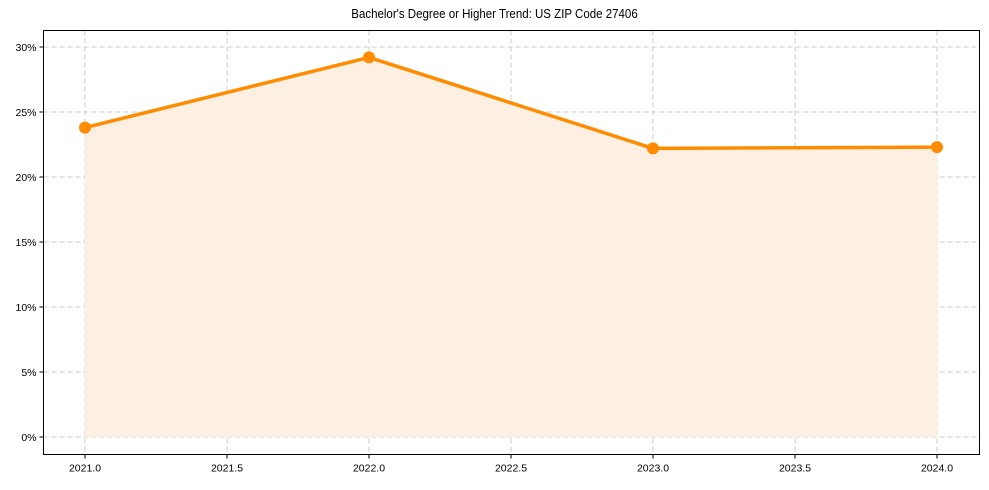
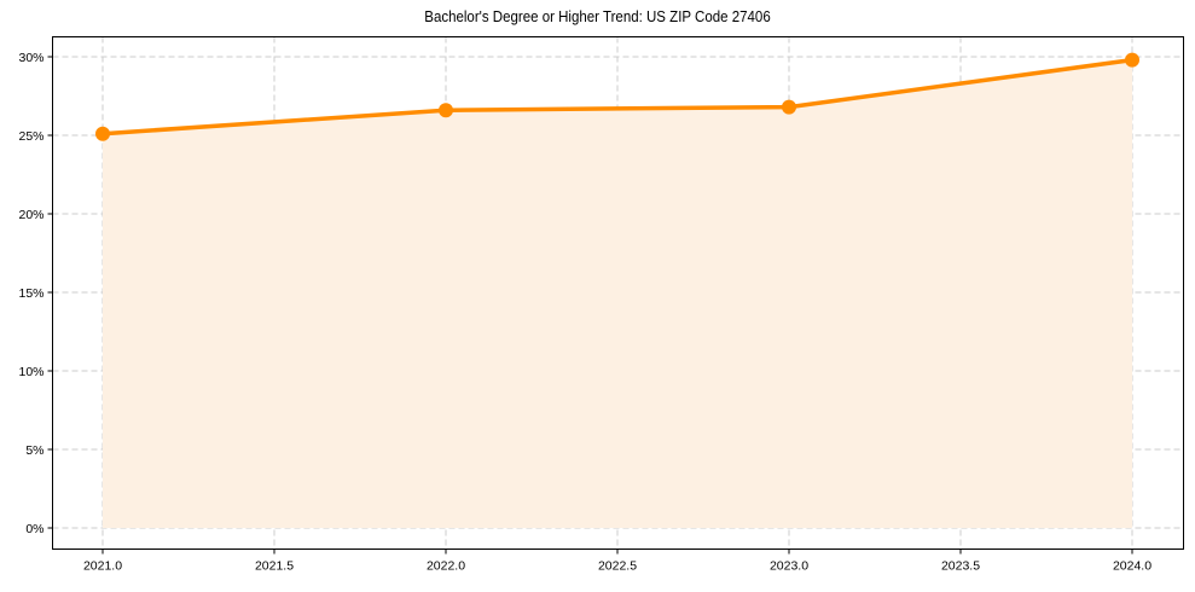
2021.0: 23.8% -> 25.1%
2022.0: 29.2% -> 26.6%
2023.0: 22.2% -> 26.8%
2024.0: 22.3% -> 29.8%
